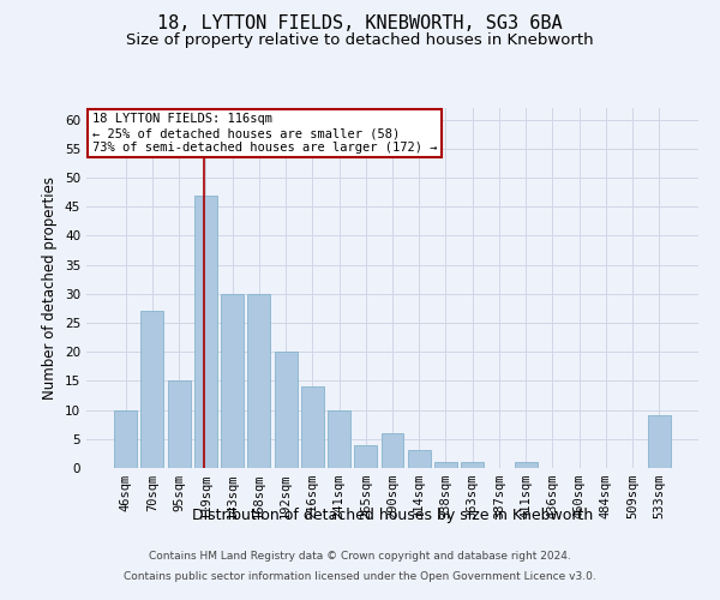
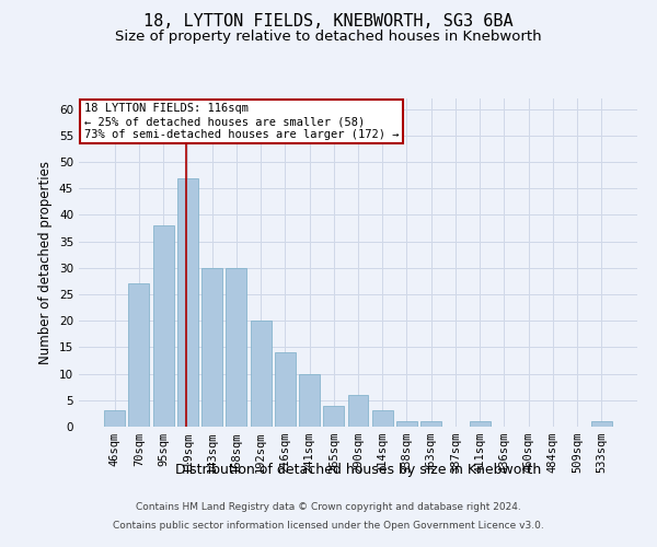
46sqm: 10 -> 3
95sqm: 15 -> 38
533sqm: 9 -> 1
